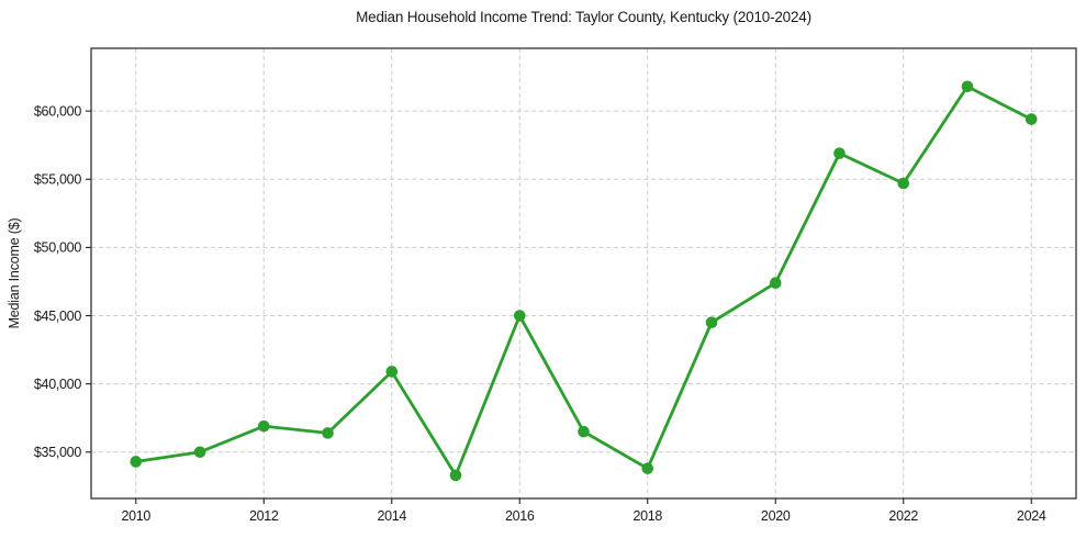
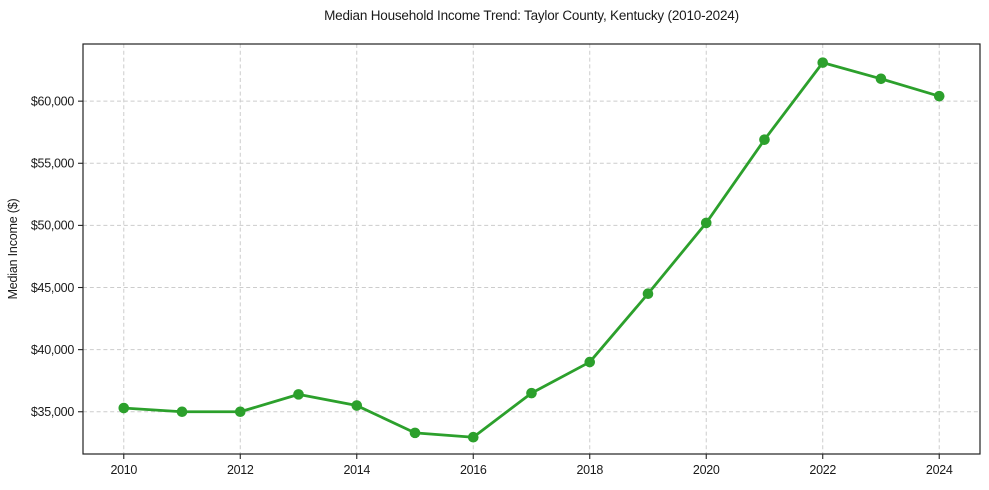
2010: $34300 -> $35300
2012: $36900 -> $35000
2014: $40900 -> $35500
2016: $45000 -> $33000
2018: $33800 -> $39000
2020: $47400 -> $50200
2022: $54700 -> $63100
2024: $59400 -> $60400
